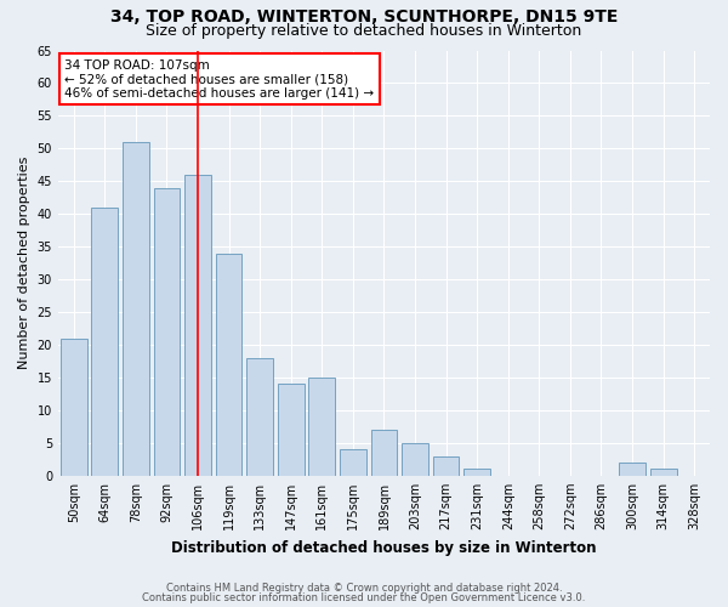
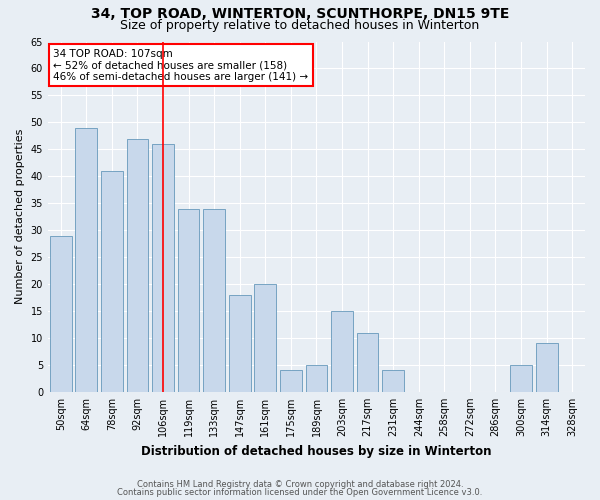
50sqm: 21 -> 29
64sqm: 41 -> 49
78sqm: 51 -> 41
92sqm: 44 -> 47
133sqm: 18 -> 34
147sqm: 14 -> 18
161sqm: 15 -> 20
189sqm: 7 -> 5
203sqm: 5 -> 15
217sqm: 3 -> 11
231sqm: 1 -> 4
300sqm: 2 -> 5
314sqm: 1 -> 9
